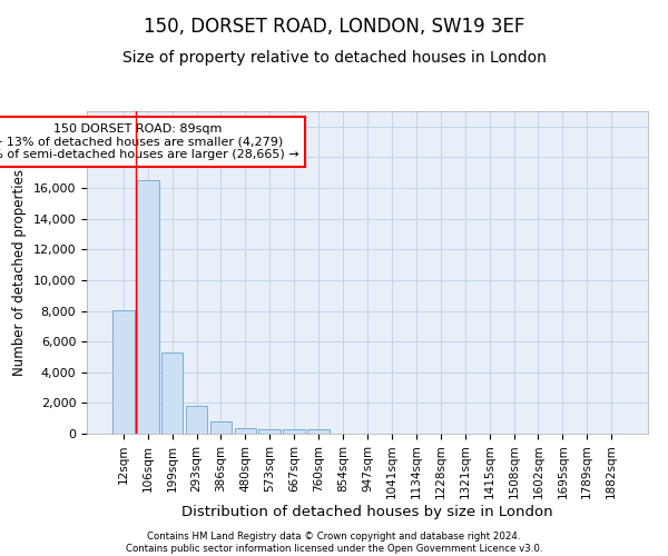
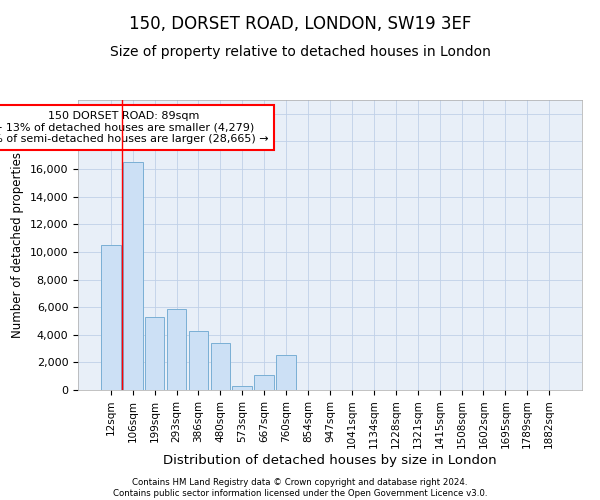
12sqm: 8,000 -> 10,500
293sqm: 1,800 -> 5,900
386sqm: 800 -> 4,300
480sqm: 400 -> 3,400
667sqm: 300 -> 1,100
760sqm: 300 -> 2,500
